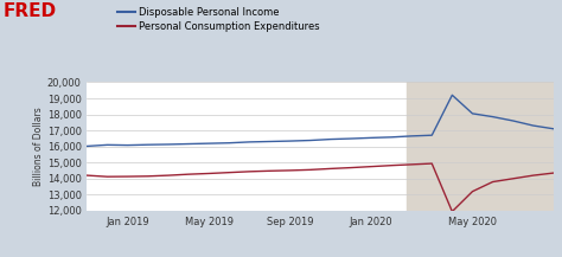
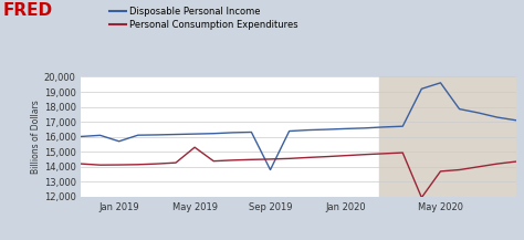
Disposable Personal Income/Jan 2019: 16,100 -> 15,700
Personal Consumption Expenditures/May 2019: 14,300 -> 15,300
Disposable Personal Income/Sep 2019: 16,300 -> 13,800
Disposable Personal Income/May 2020: 18,000 -> 19,600
Personal Consumption Expenditures/May 2020: 13,200 -> 13,700
